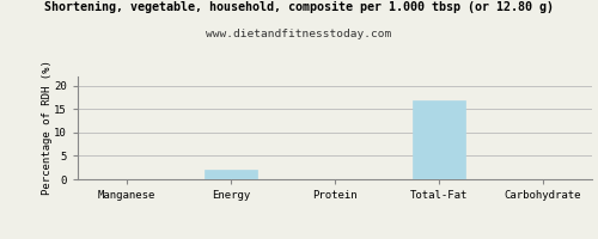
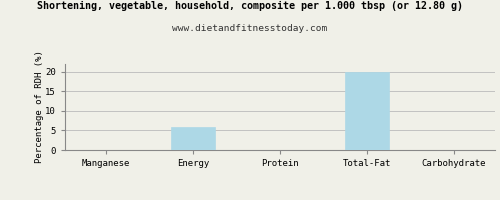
Energy: 2 -> 6
Total-Fat: 17 -> 20
